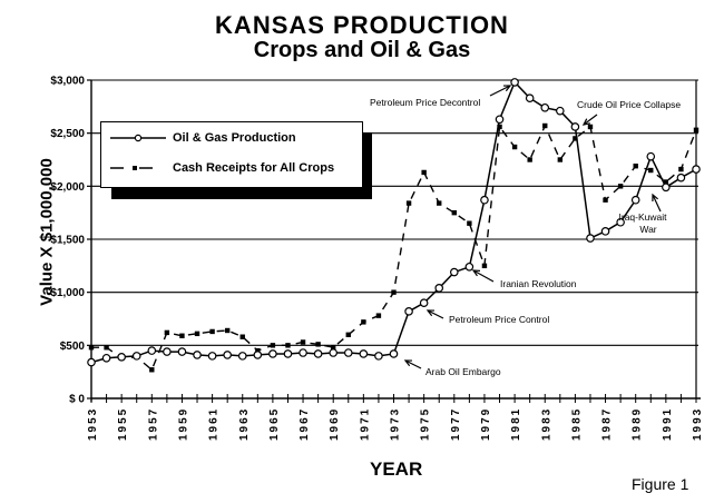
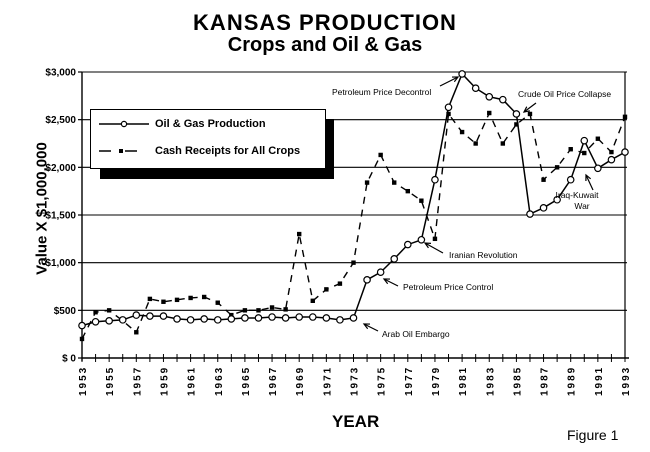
Cash Receipts for All Crops/1953: $500 -> $200
Cash Receipts for All Crops/1955: $400 -> $500
Cash Receipts for All Crops/1969: $500 -> $1300
Cash Receipts for All Crops/1991: $2000 -> $2300
